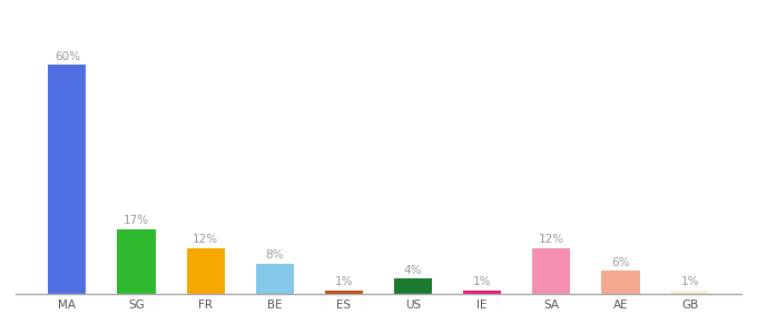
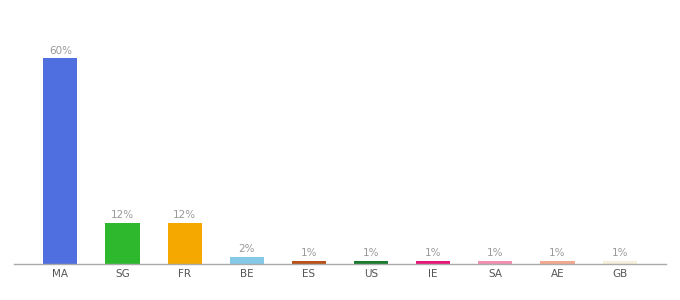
SG: 17% -> 12%
BE: 8% -> 2%
US: 4% -> 1%
SA: 12% -> 1%
AE: 6% -> 1%
